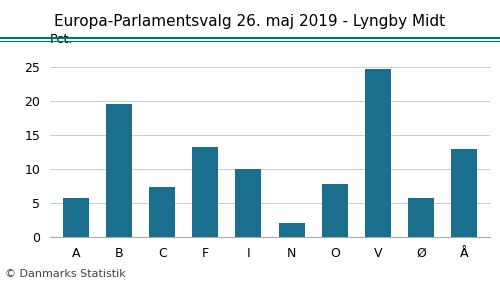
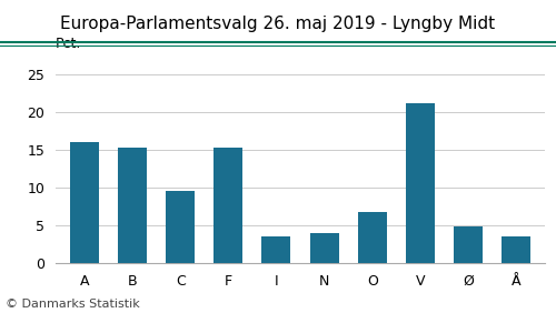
A: 5.8 -> 16.0
B: 19.6 -> 15.3
C: 7.4 -> 9.6
F: 13.2 -> 15.3
I: 10.0 -> 3.5
N: 2.0 -> 3.9
O: 7.8 -> 6.8
V: 24.8 -> 21.2
Ø: 5.8 -> 4.9
Å: 13.0 -> 3.5
